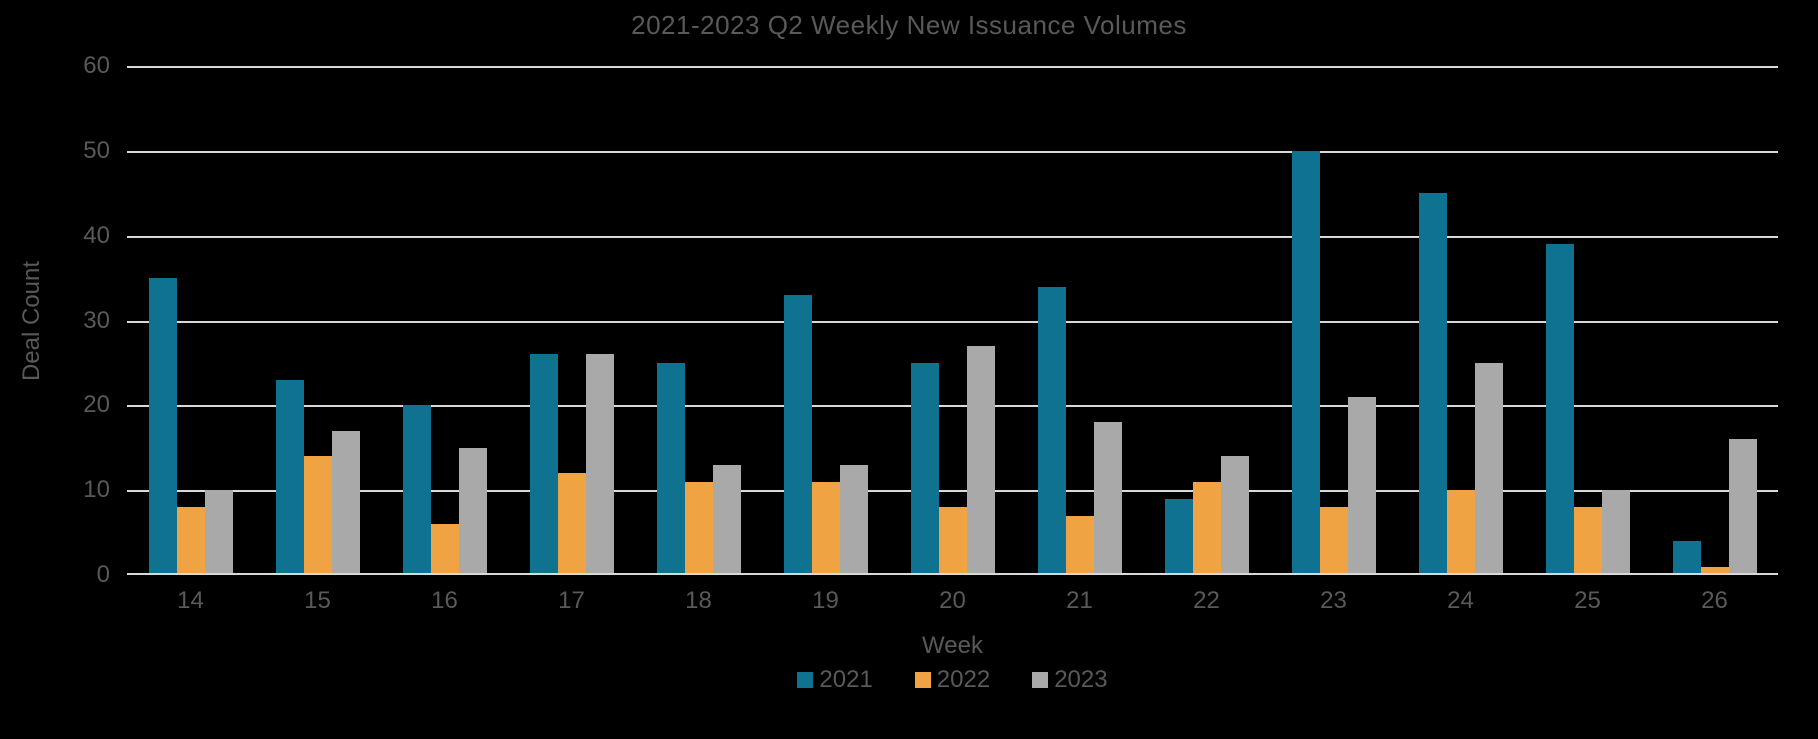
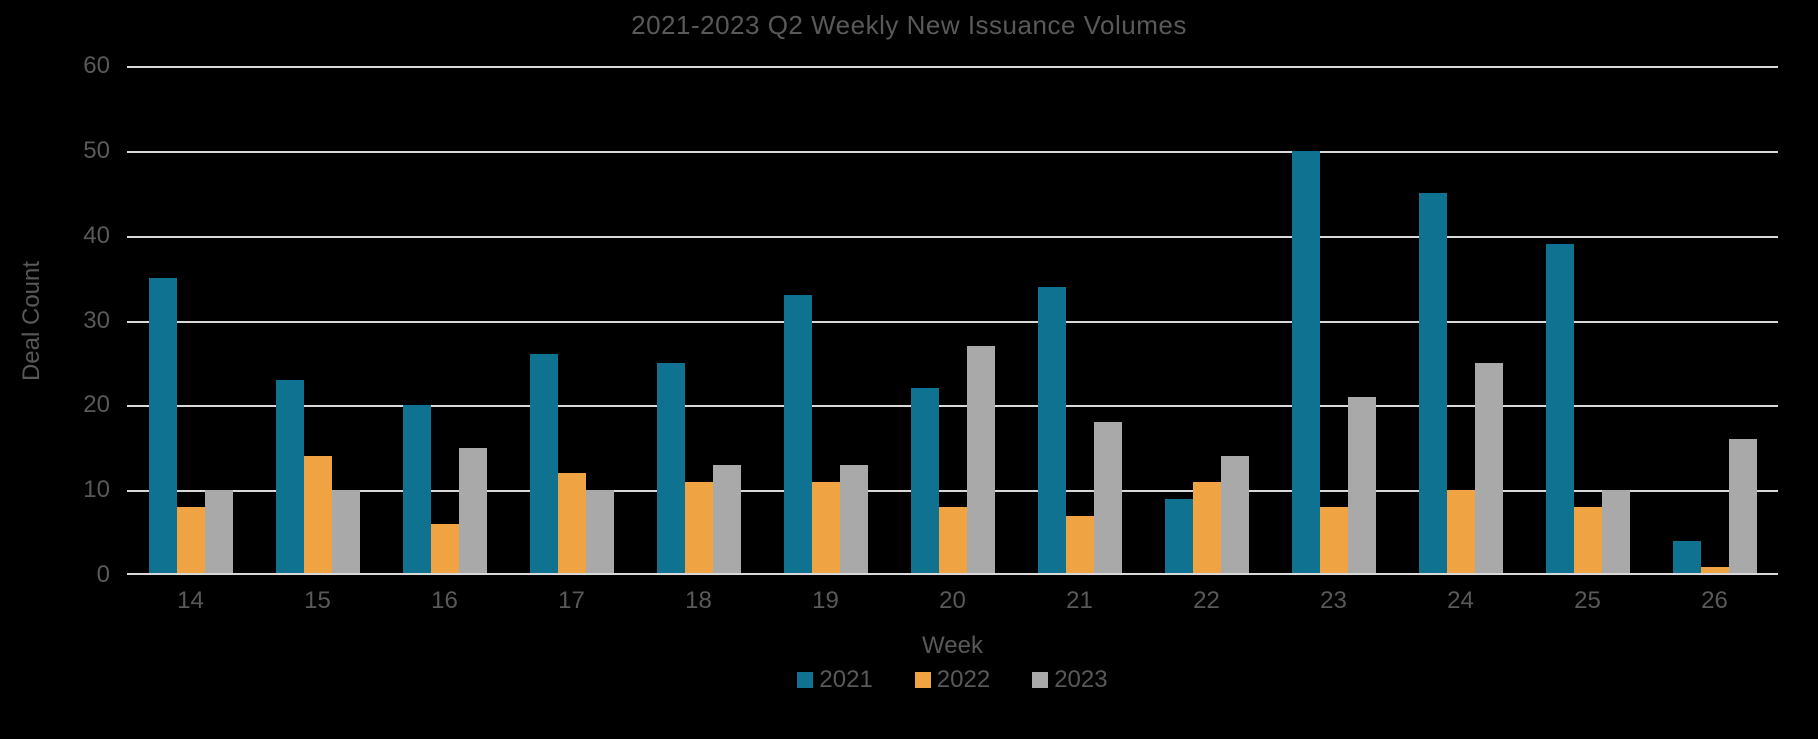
2023/15: 17 -> 10
2023/17: 26 -> 10
2021/20: 25 -> 22
